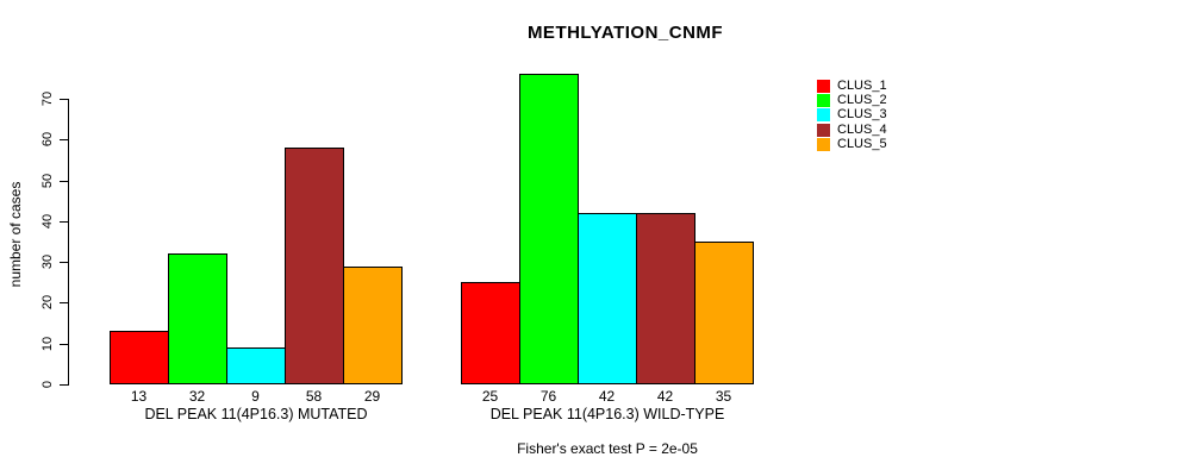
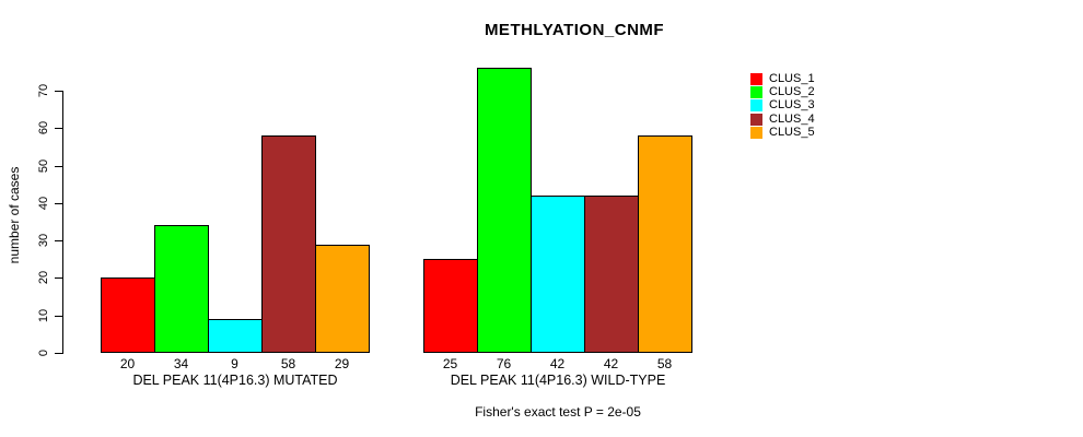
CLUS_1/DEL PEAK 11(4P16.3) MUTATED: 13 -> 20
CLUS_2/DEL PEAK 11(4P16.3) MUTATED: 32 -> 34
CLUS_5/DEL PEAK 11(4P16.3) WILD-TYPE: 35 -> 58
